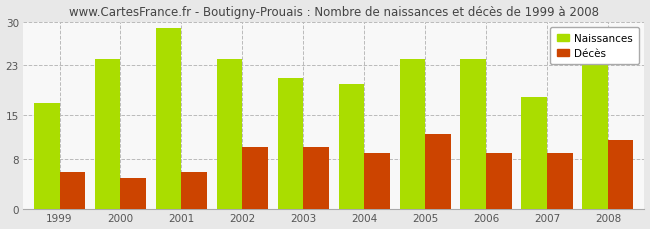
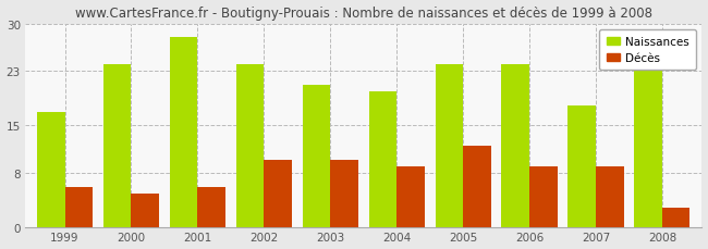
Naissances/2001: 29 -> 28
Décès/2008: 11 -> 3
